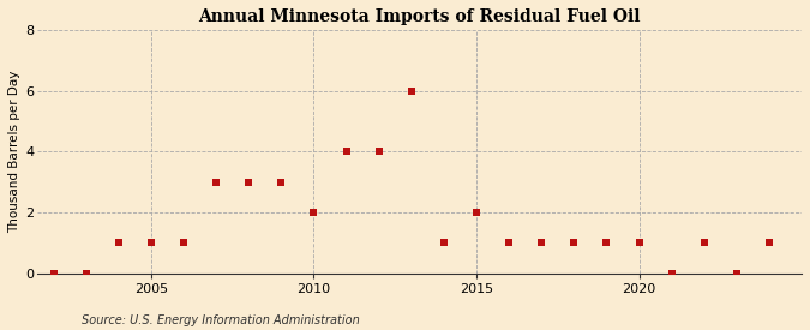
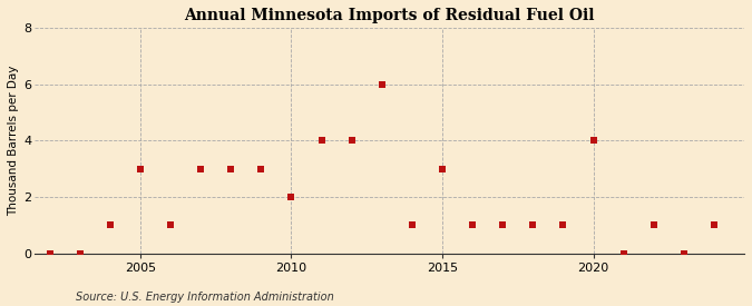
2005: 1 -> 3
2015: 2 -> 3
2020: 1 -> 4
